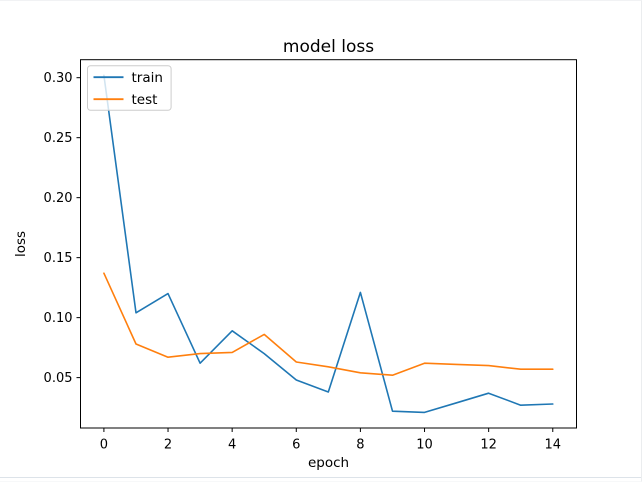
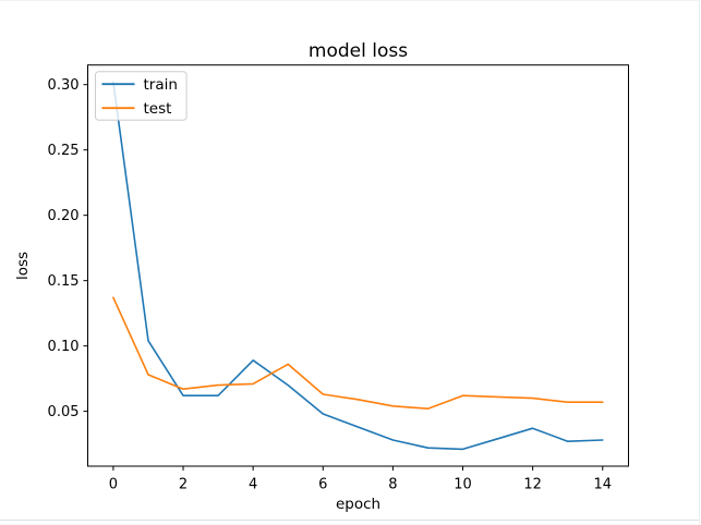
train/2: 0.120 -> 0.062
train/8: 0.121 -> 0.028
